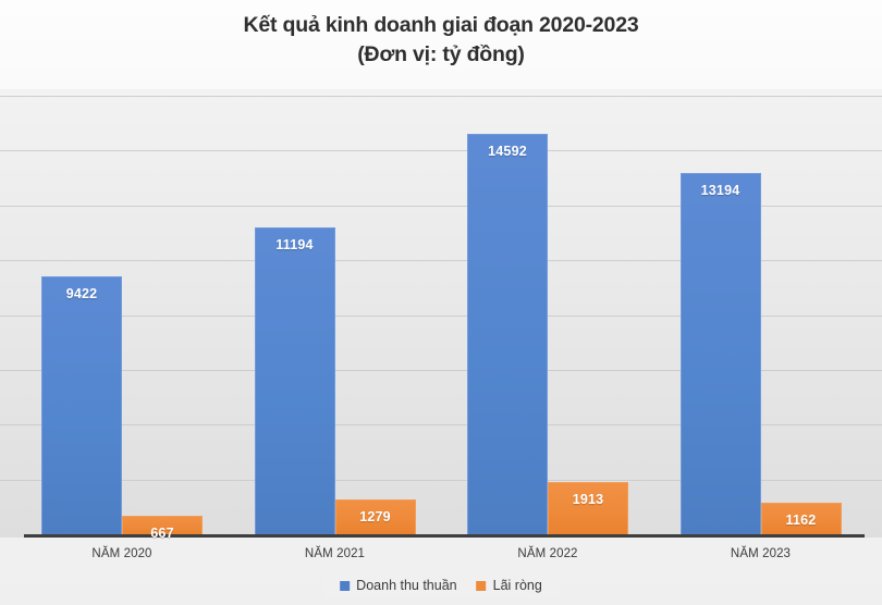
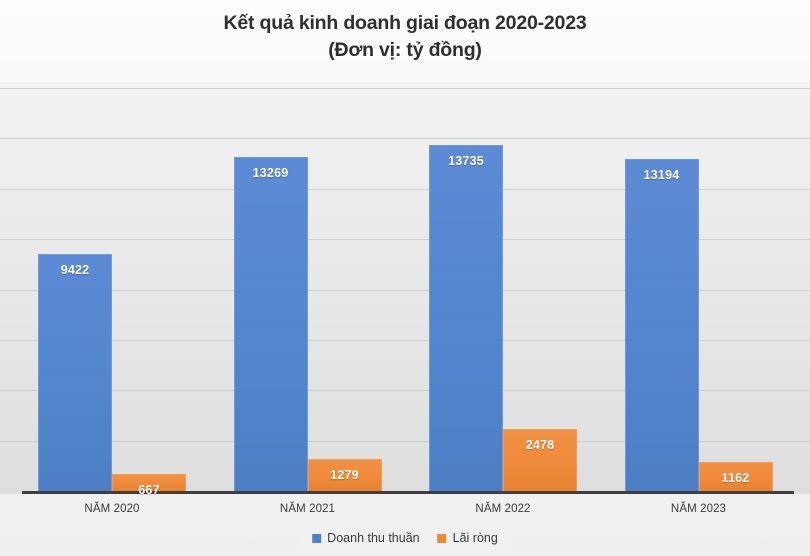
Doanh thu thuần/NĂM 2021: 11194 -> 13269
Doanh thu thuần/NĂM 2022: 14592 -> 13735
Lãi ròng/NĂM 2022: 1913 -> 2478
